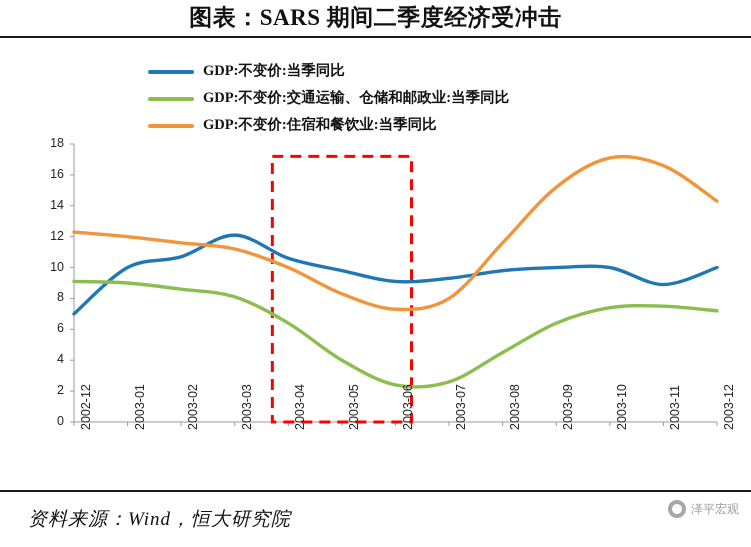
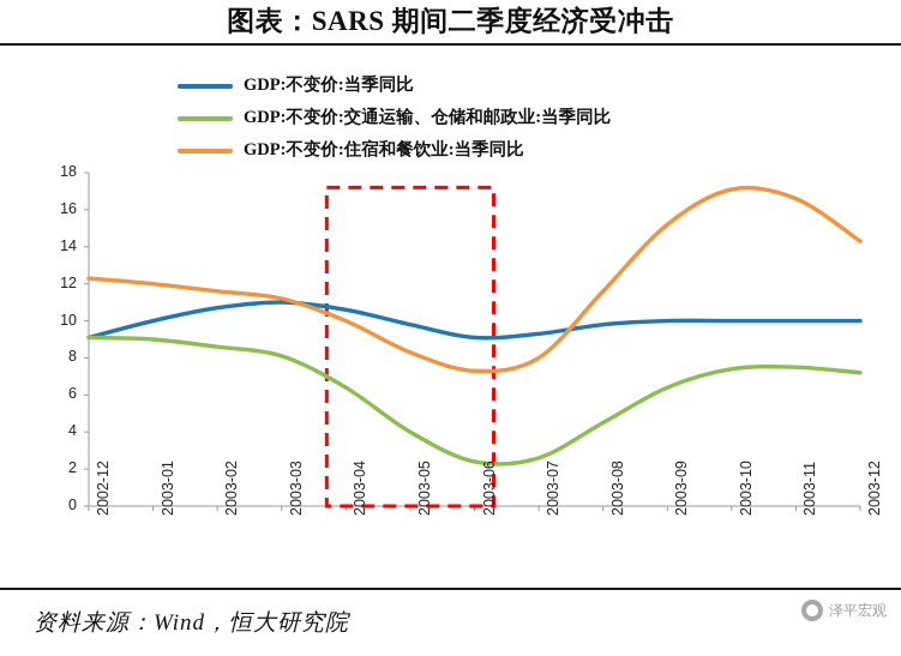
GDP:不变价:当季同比/2002-12: 7.0 -> 9.1
GDP:不变价:当季同比/2003-03: 12.1 -> 11.0
GDP:不变价:当季同比/2003-11: 8.9 -> 10.0
